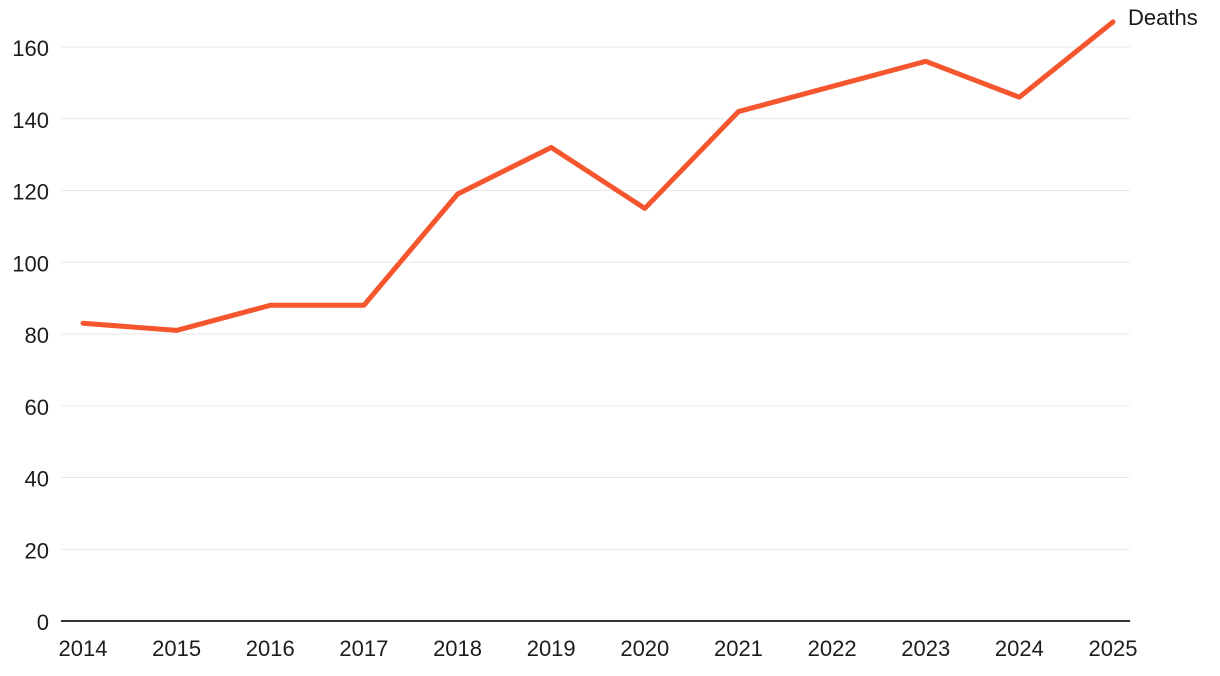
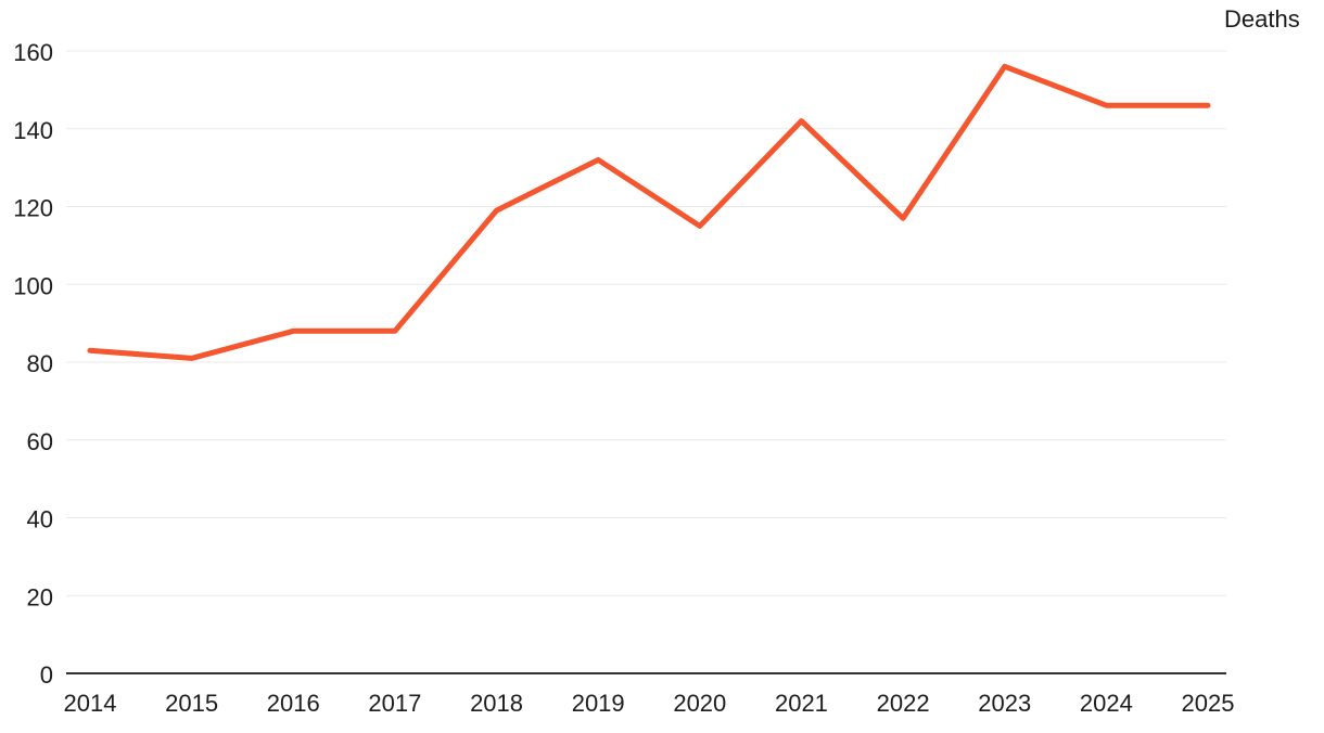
2022: 149 -> 117
2025: 167 -> 146
